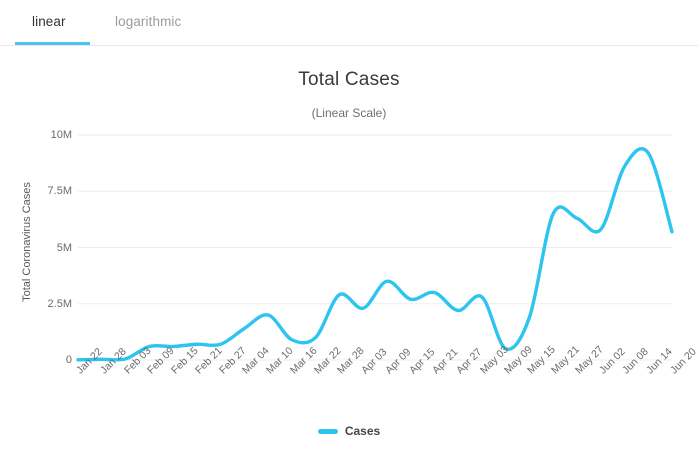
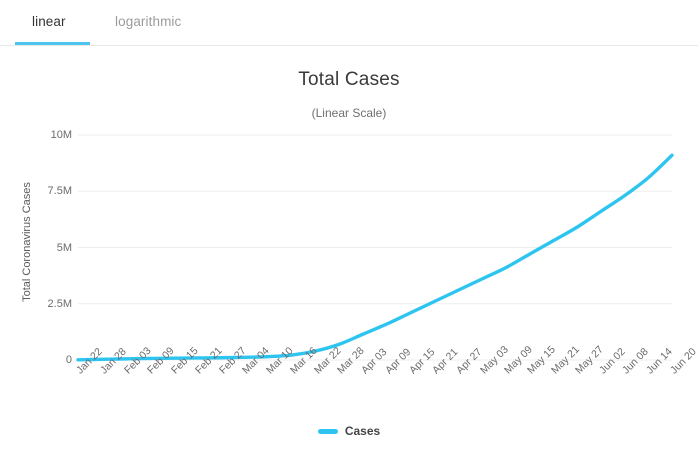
Feb 09: 0.6M -> 0.1M
Feb 15: 0.6M -> 0.1M
Feb 21: 0.7M -> 0.1M
Feb 27: 0.7M -> 0.1M
Mar 04: 1.4M -> 0.1M
Mar 10: 2.0M -> 0.2M
Mar 16: 0.9M -> 0.2M
Mar 22: 1.0M -> 0.4M
Mar 28: 2.9M -> 0.7M
Apr 03: 2.3M -> 1.2M
Apr 09: 3.5M -> 1.6M
Apr 15: 2.7M -> 2.1M
Apr 21: 3.0M -> 2.6M
Apr 27: 2.2M -> 3.1M
May 03: 2.8M -> 3.6M
May 09: 0.5M -> 4.1M
May 15: 1.9M -> 4.7M
May 21: 6.5M -> 5.3M
May 27: 6.3M -> 5.9M
Jun 02: 5.8M -> 6.6M
Jun 08: 8.6M -> 7.3M
Jun 14: 9.2M -> 8.1M
Jun 20: 5.7M -> 9.1M
